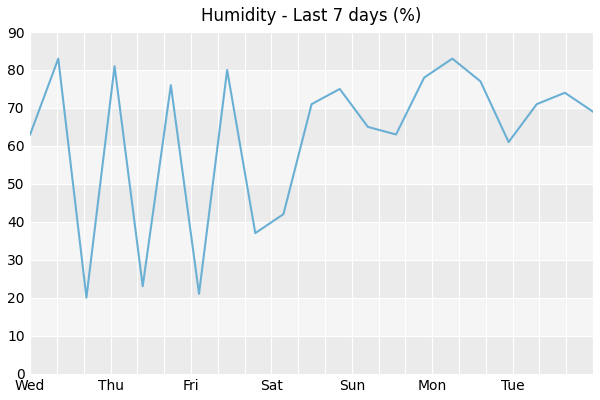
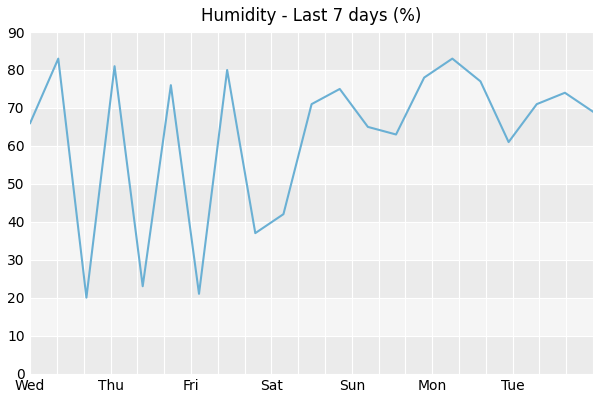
Wed: 63 -> 66
